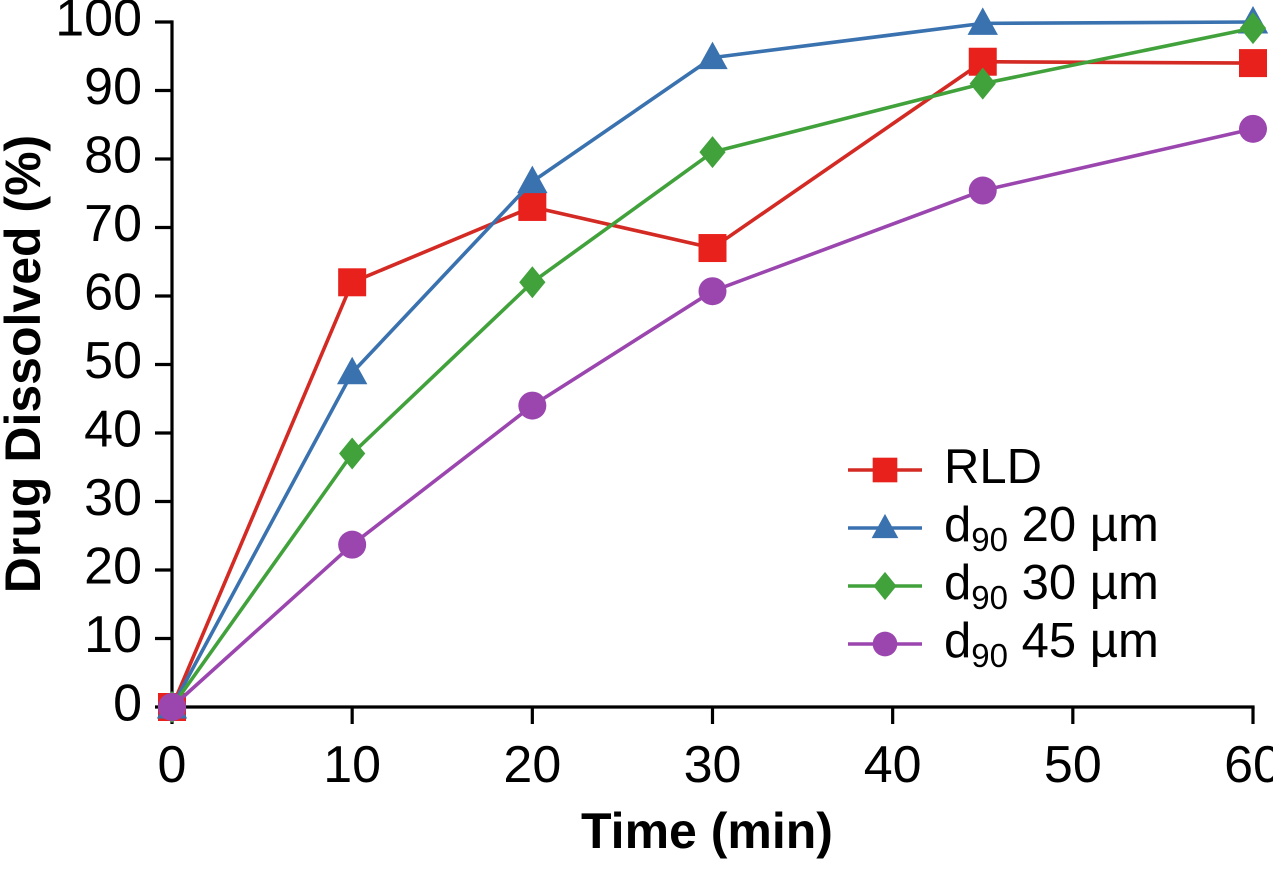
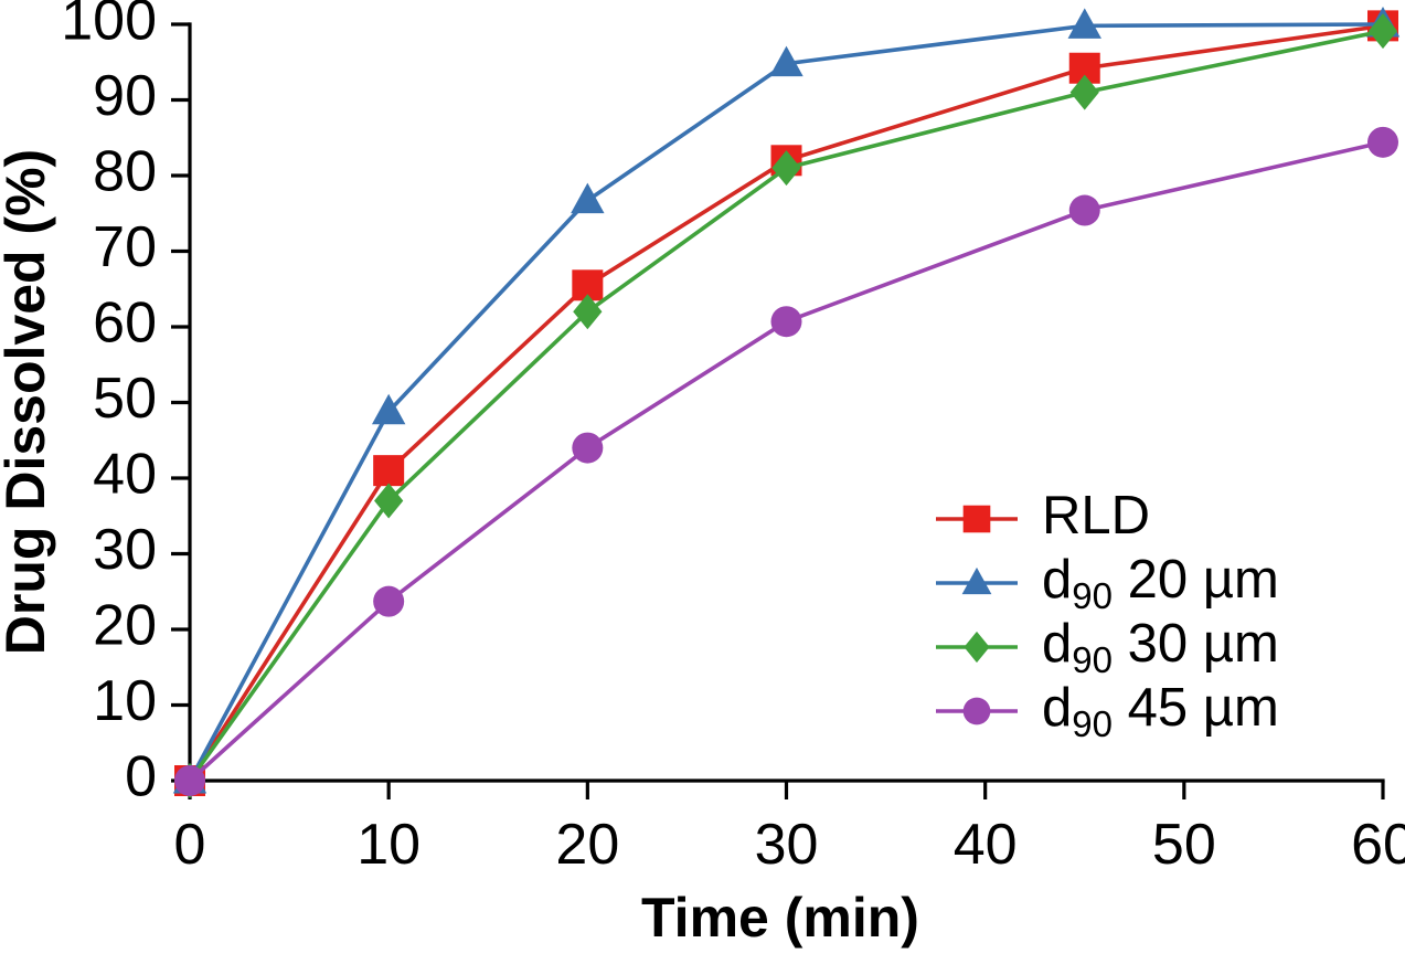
RLD/10: 62 -> 41
RLD/20: 73 -> 66
RLD/30: 67 -> 82
RLD/60: 94 -> 100
